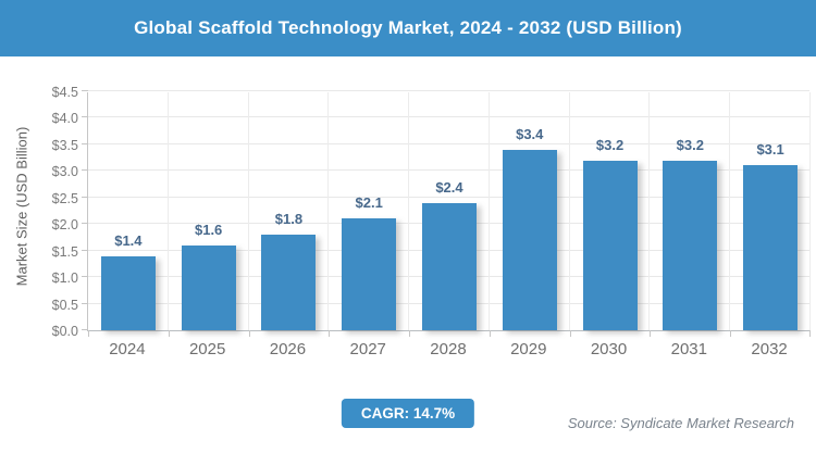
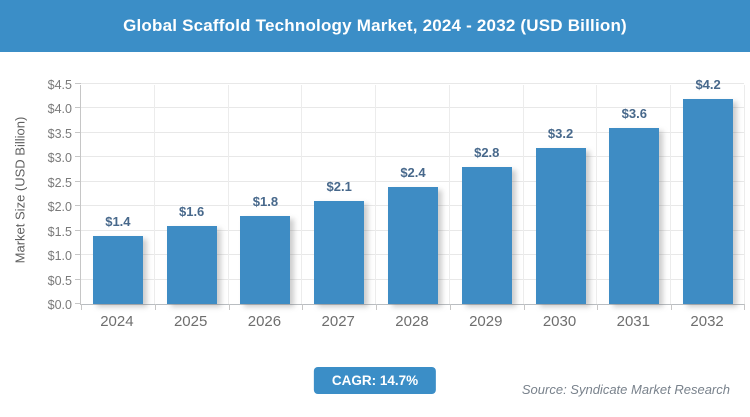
2029: $3.4 -> $2.8
2031: $3.2 -> $3.6
2032: $3.1 -> $4.2
